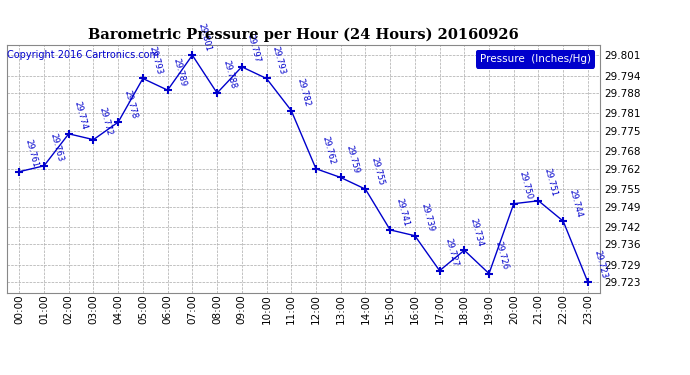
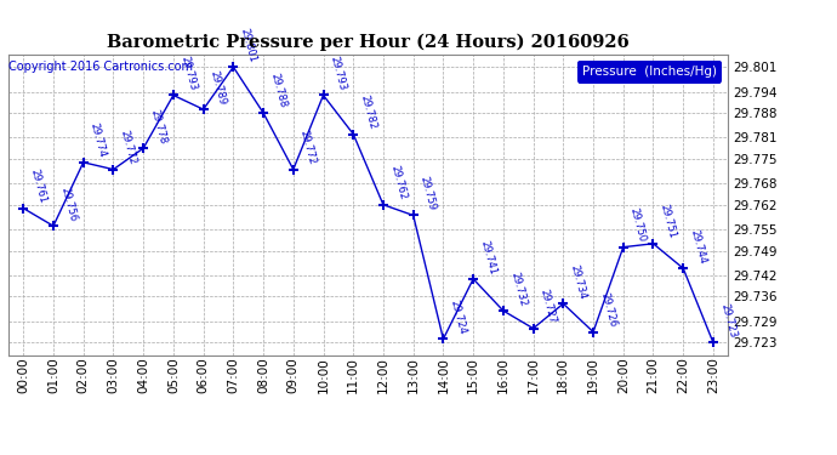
01:00: 29.763 -> 29.756
09:00: 29.797 -> 29.772
14:00: 29.755 -> 29.724
16:00: 29.739 -> 29.732
